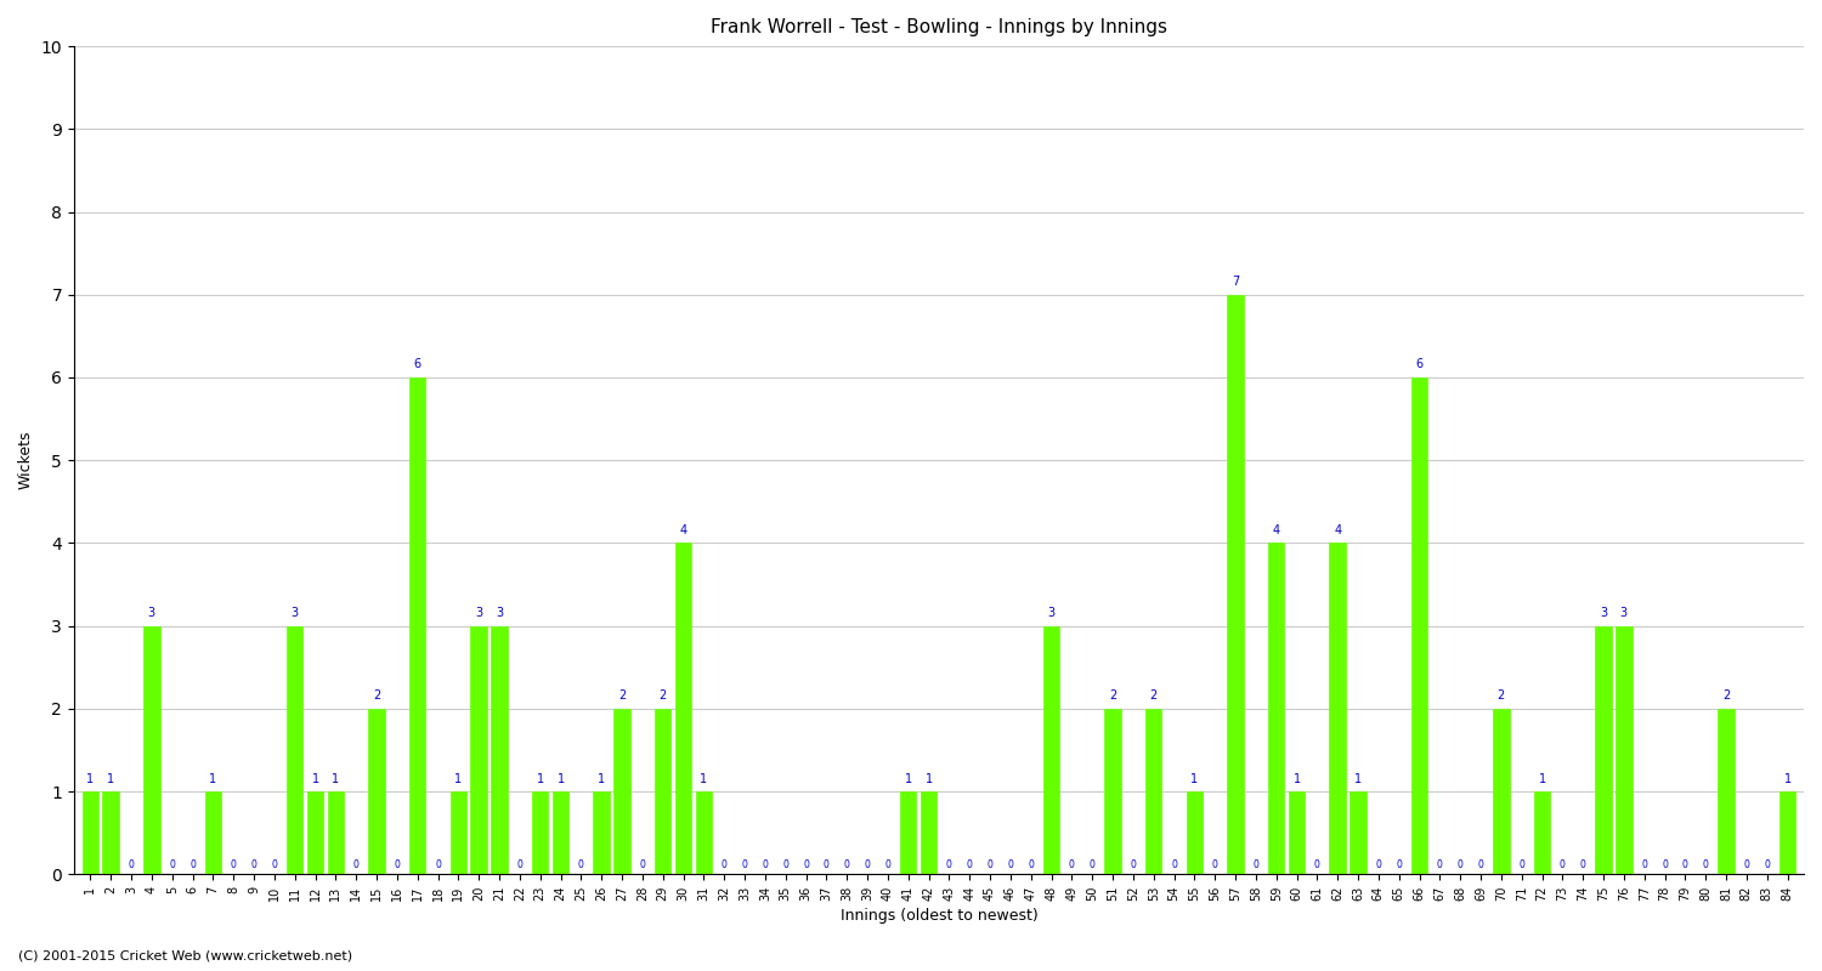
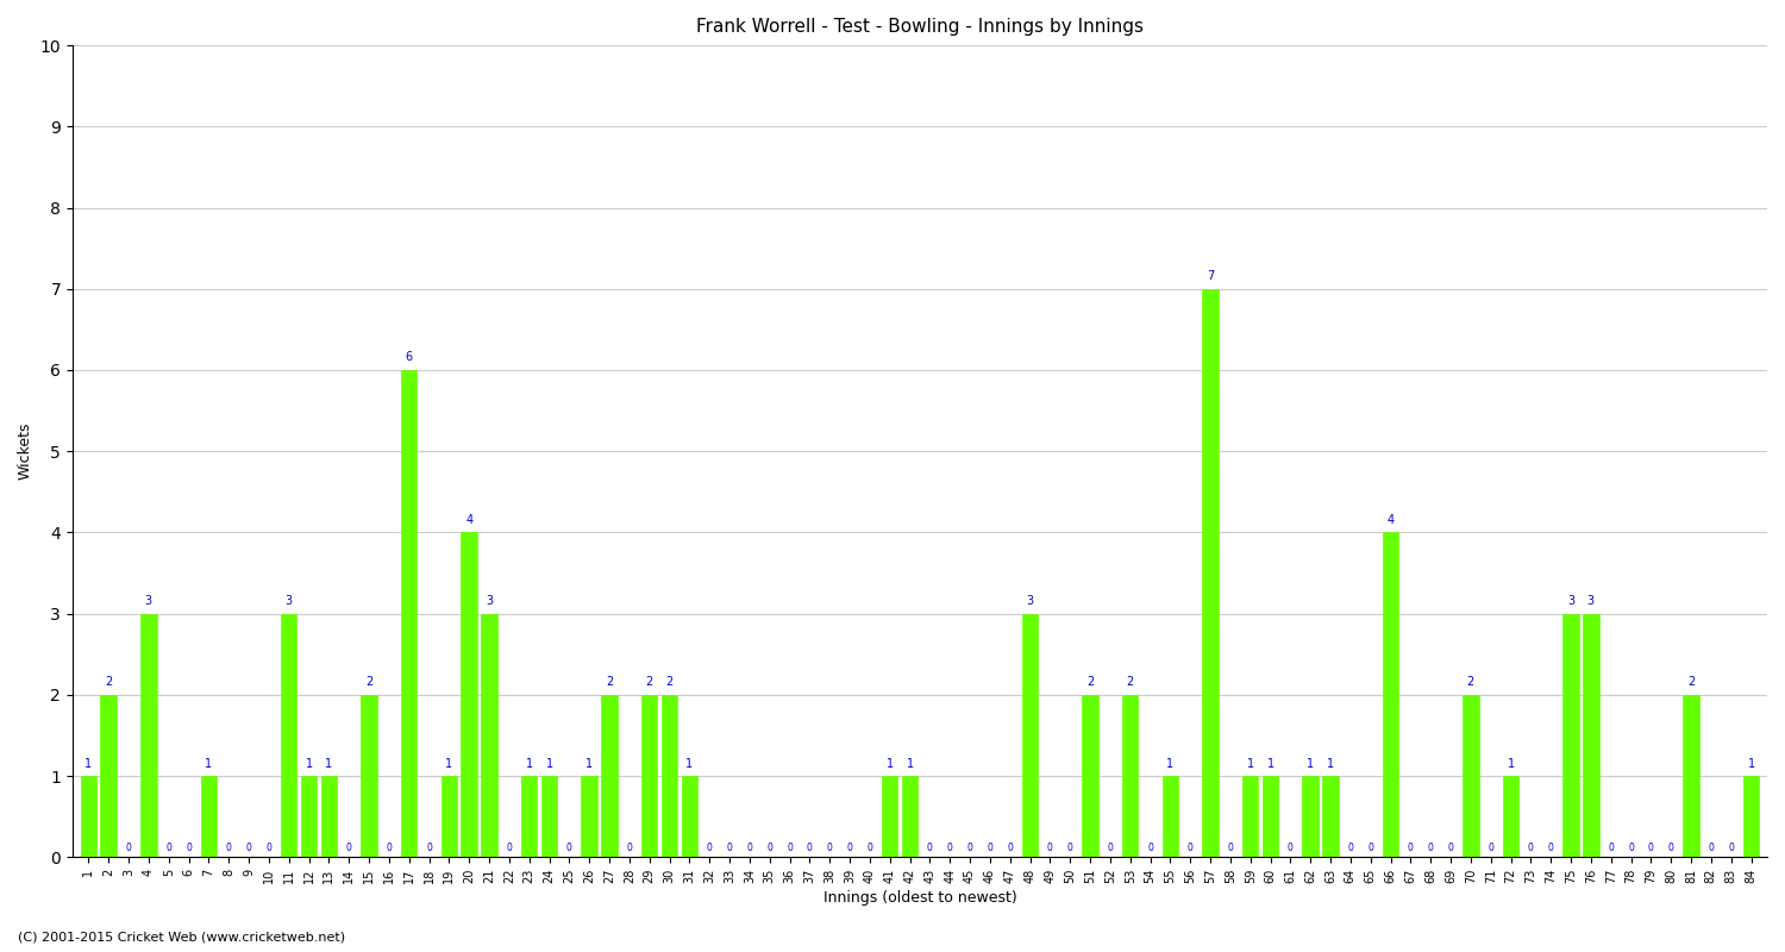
2: 1 -> 2
20: 3 -> 4
30: 4 -> 2
59: 4 -> 1
62: 4 -> 1
66: 6 -> 4
